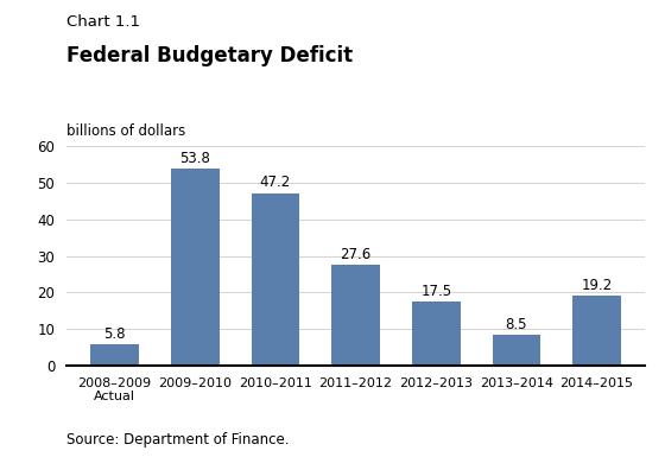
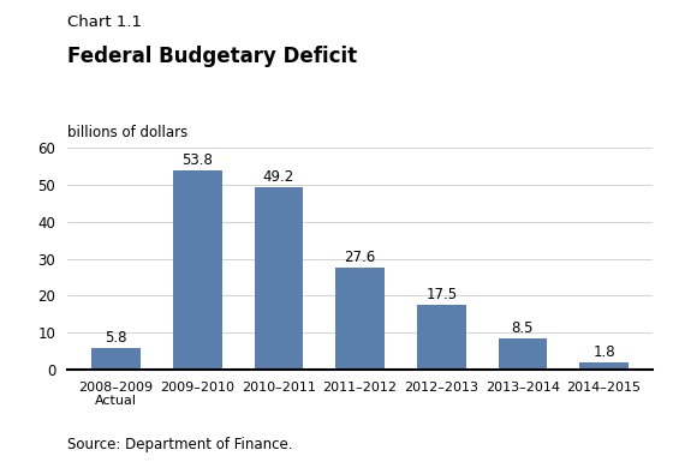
2010–2011: 47.2 -> 49.2
2014–2015: 19.2 -> 1.8
